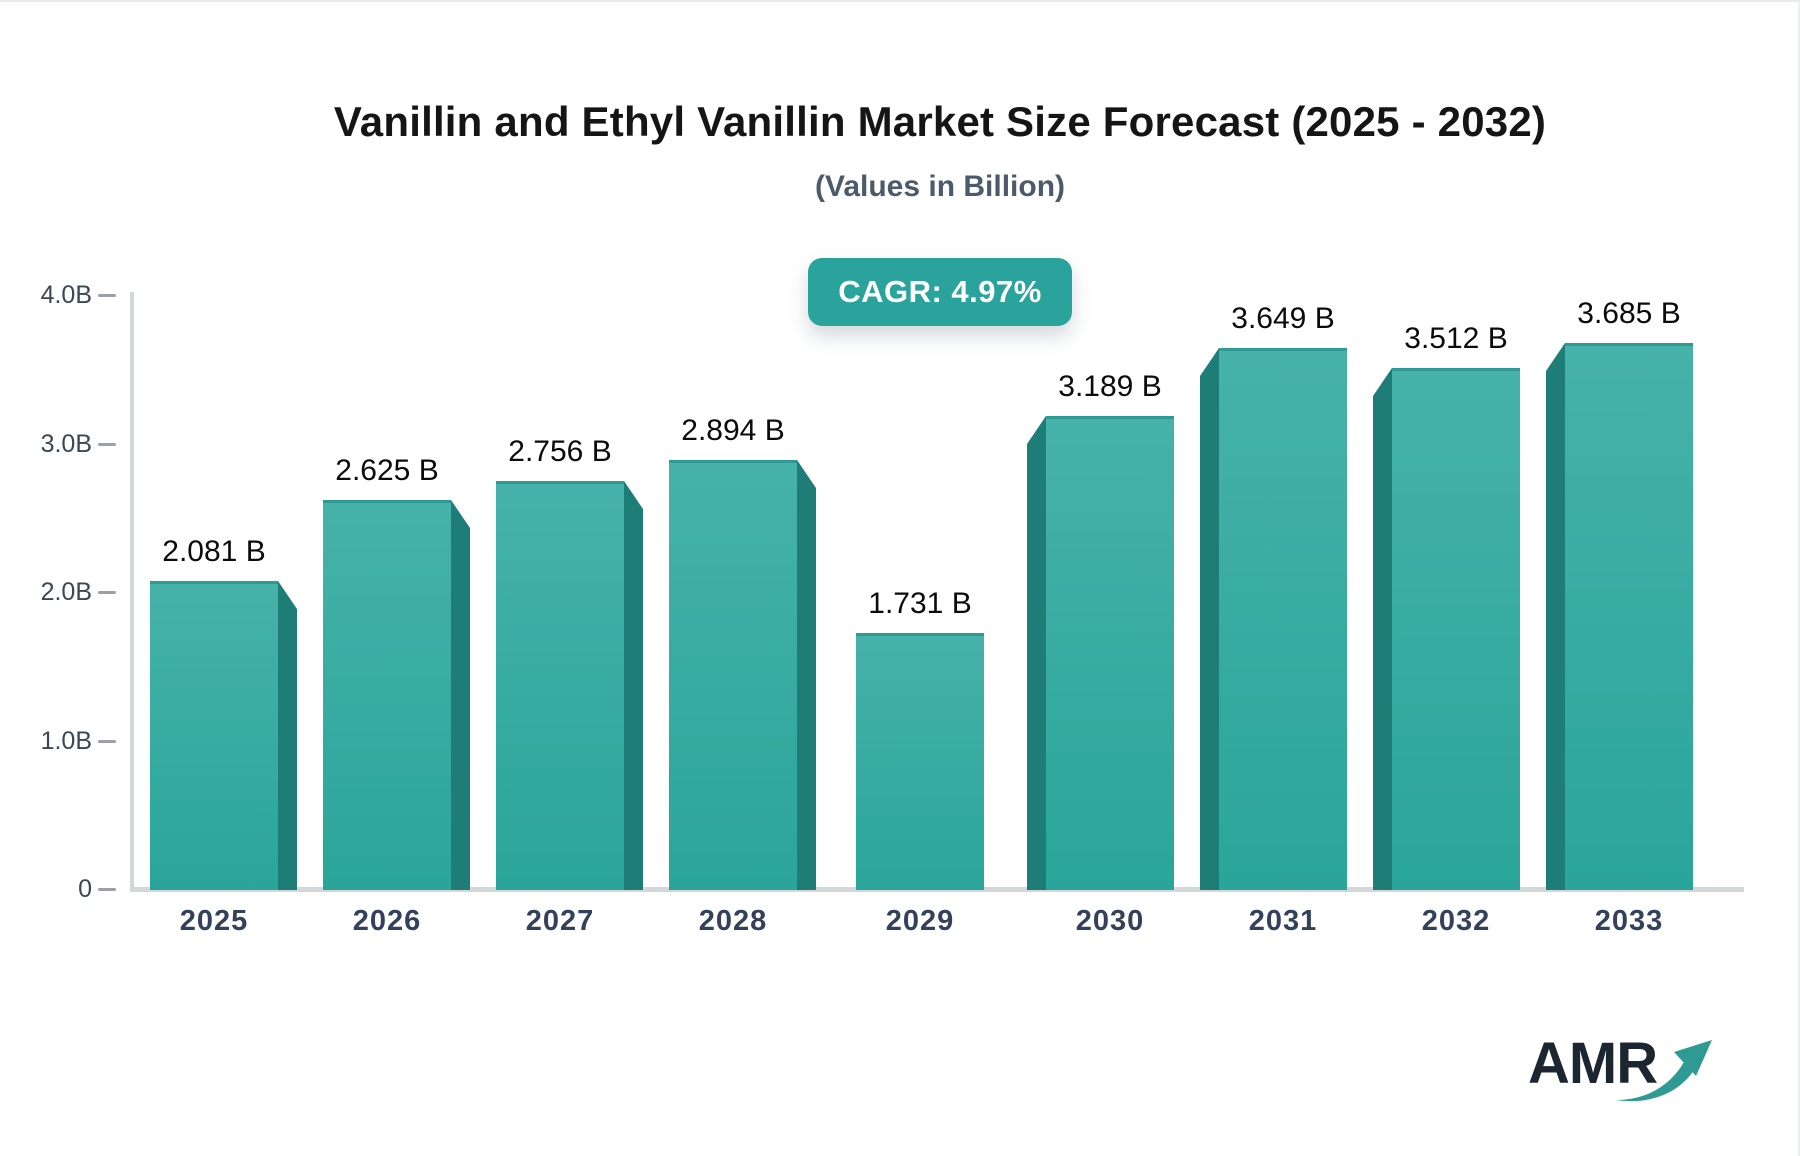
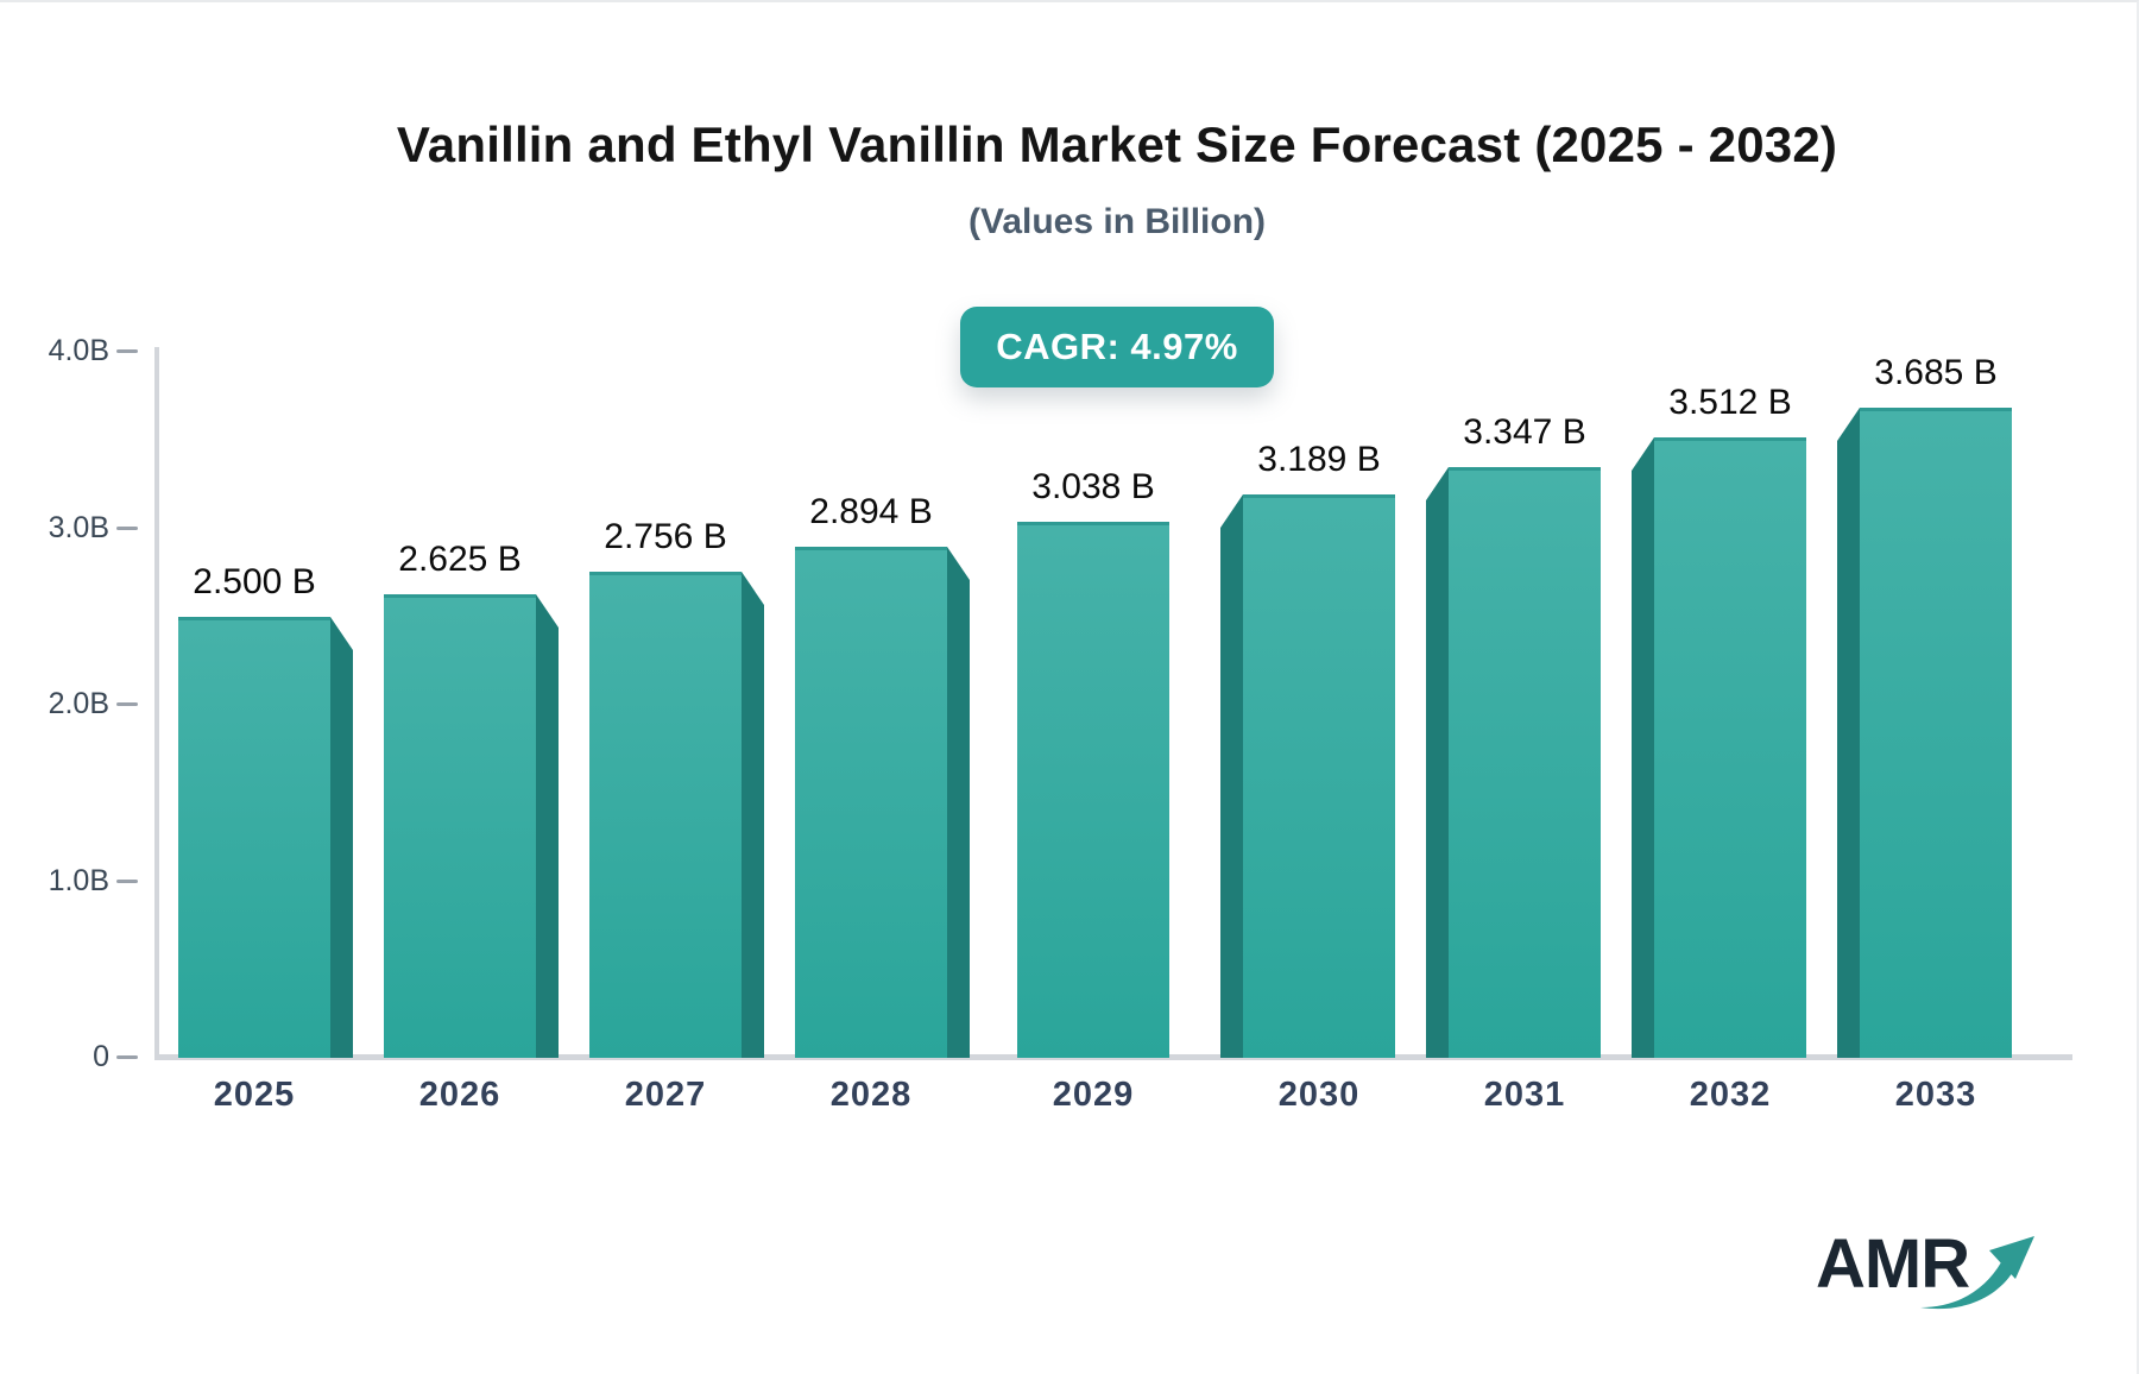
2025: 2.081 -> 2.500
2029: 1.731 -> 3.038
2031: 3.649 -> 3.347
